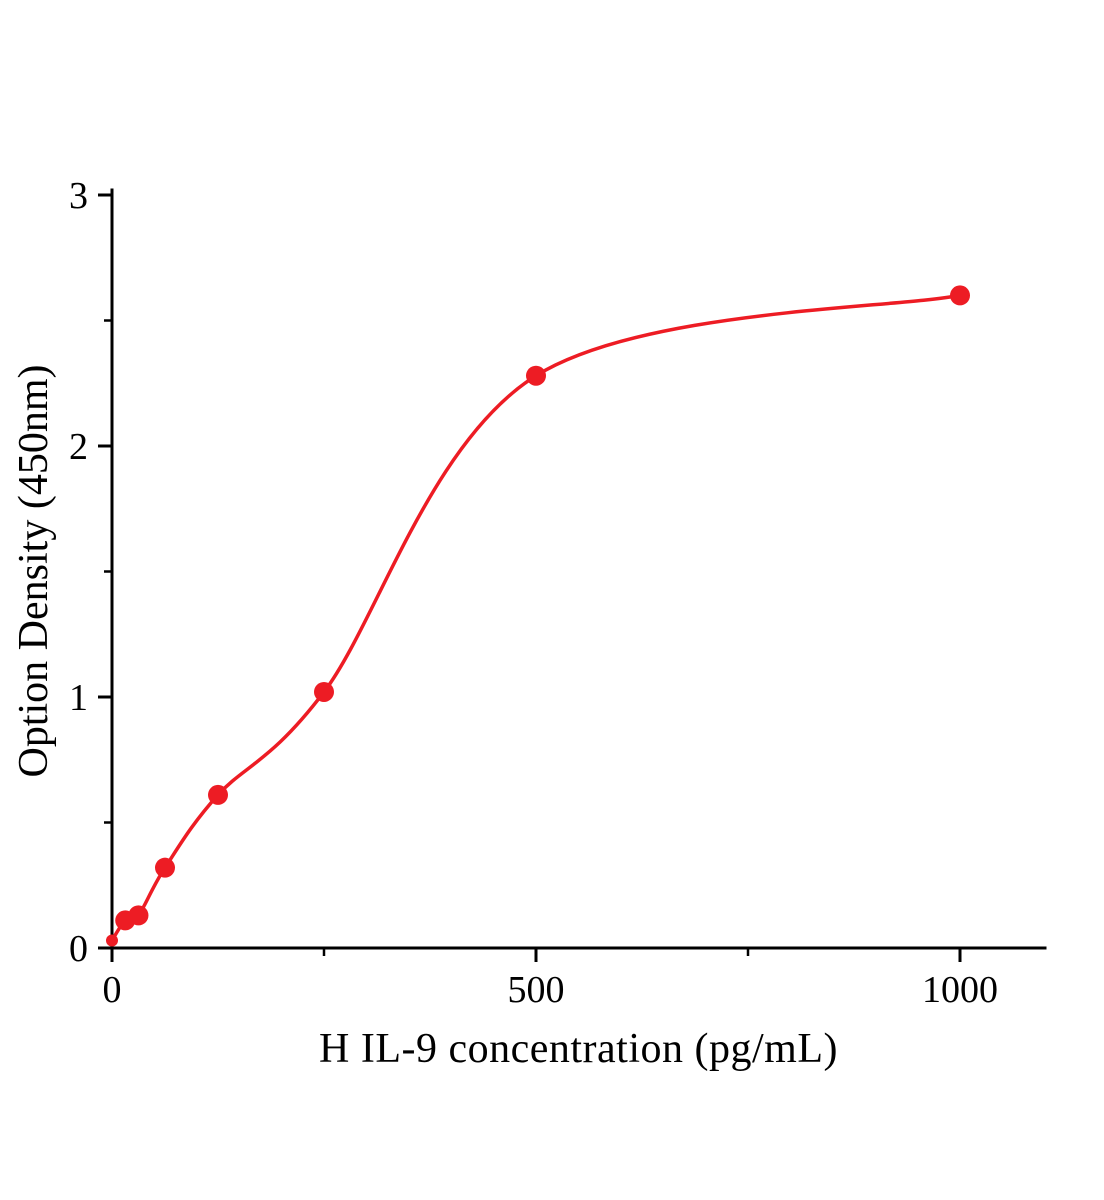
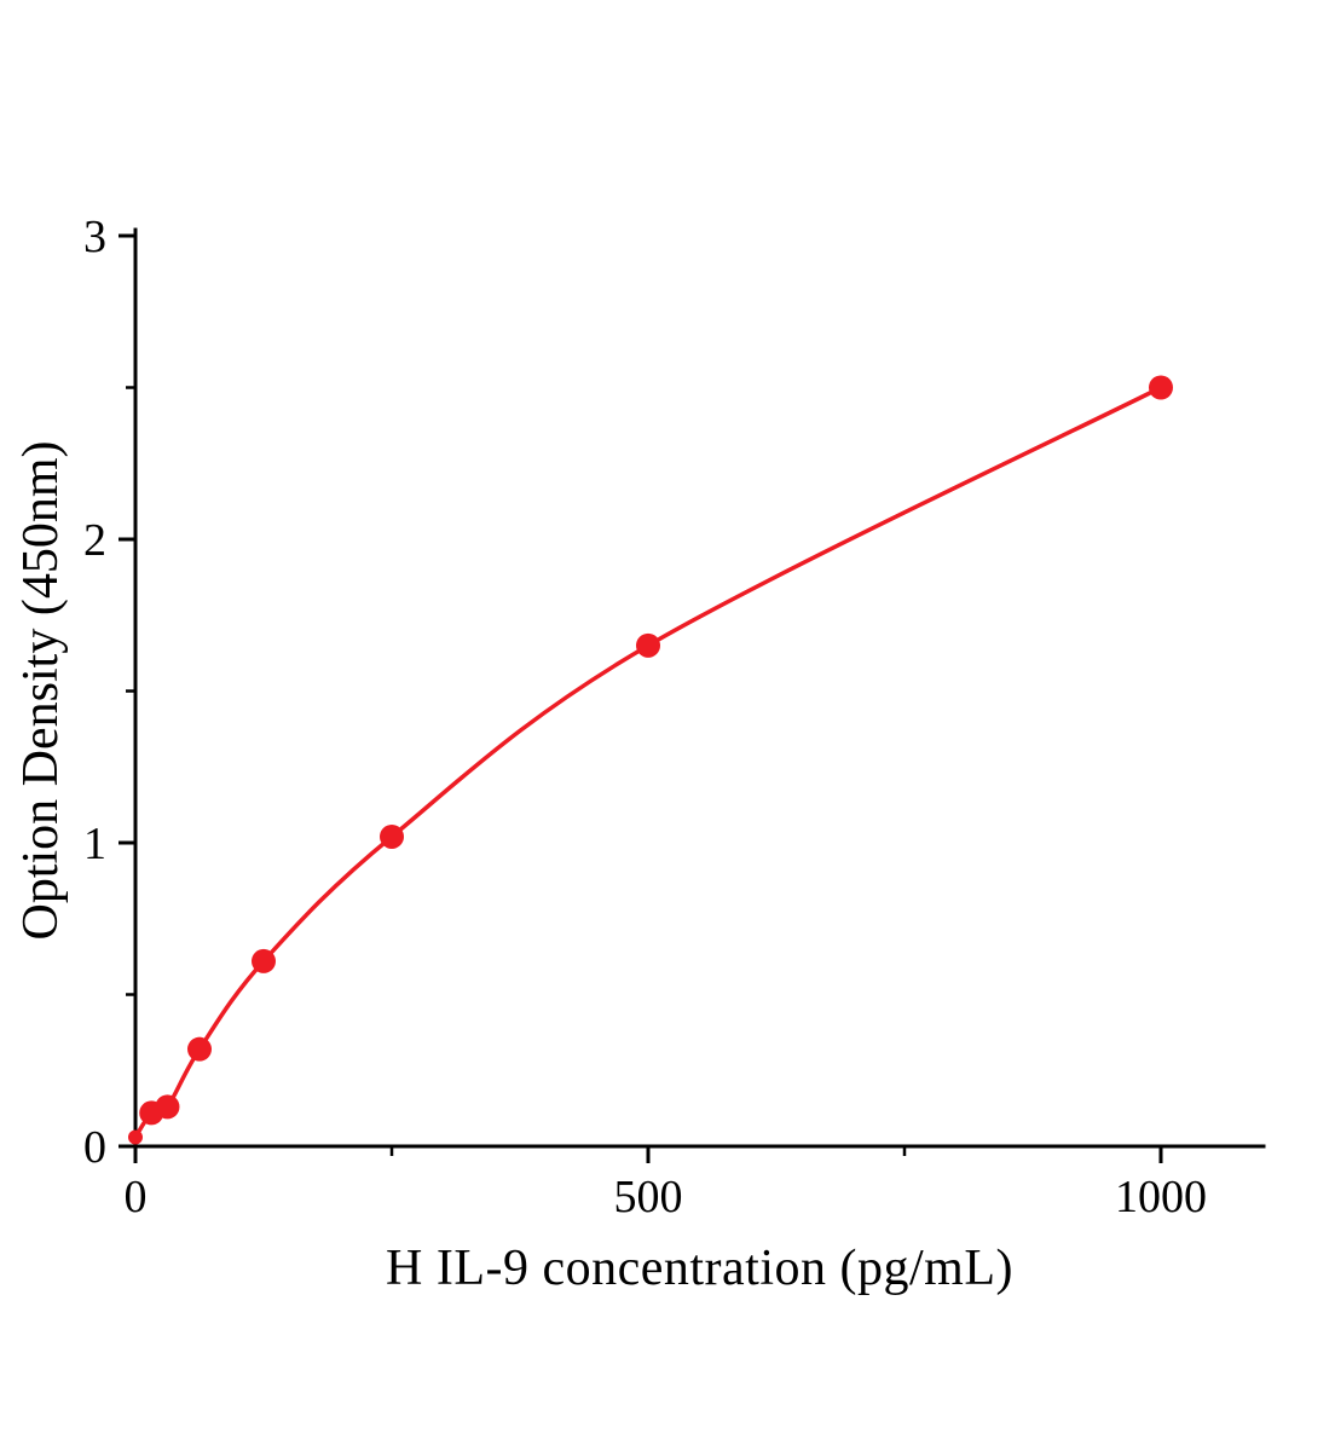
500: 2.28 -> 1.65
1000: 2.60 -> 2.50
